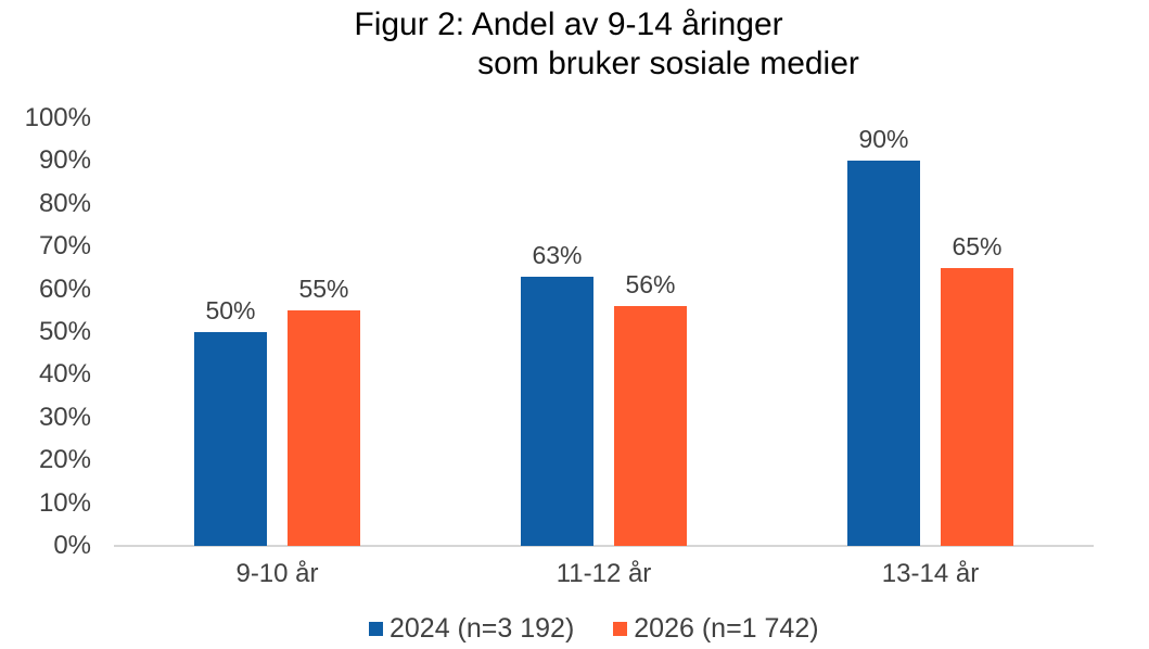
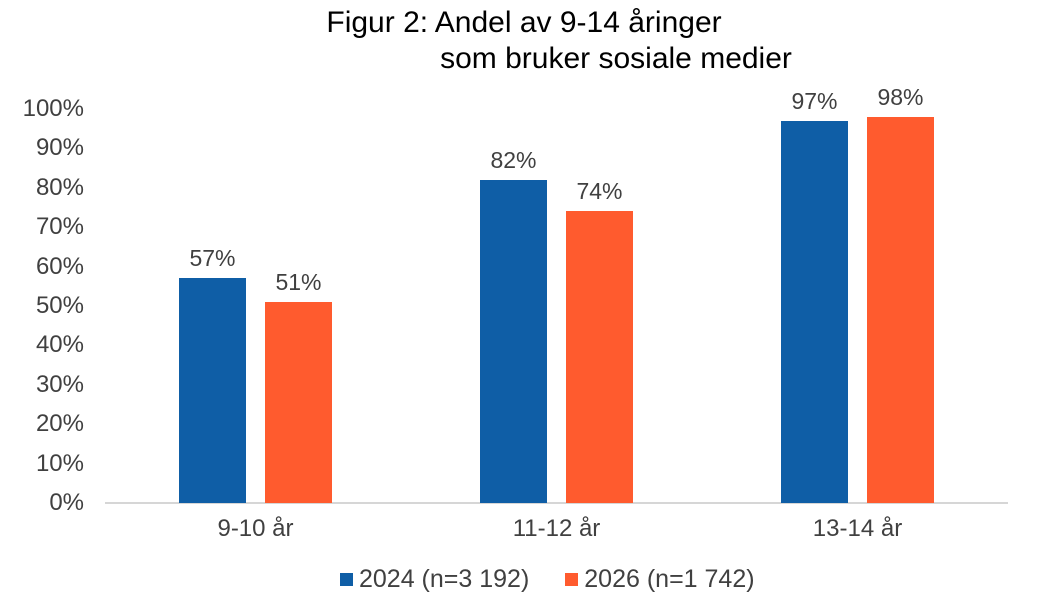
2024 (n=3 192)/9-10 år: 50% -> 57%
2026 (n=1 742)/9-10 år: 55% -> 51%
2024 (n=3 192)/11-12 år: 63% -> 82%
2026 (n=1 742)/11-12 år: 56% -> 74%
2024 (n=3 192)/13-14 år: 90% -> 97%
2026 (n=1 742)/13-14 år: 65% -> 98%
